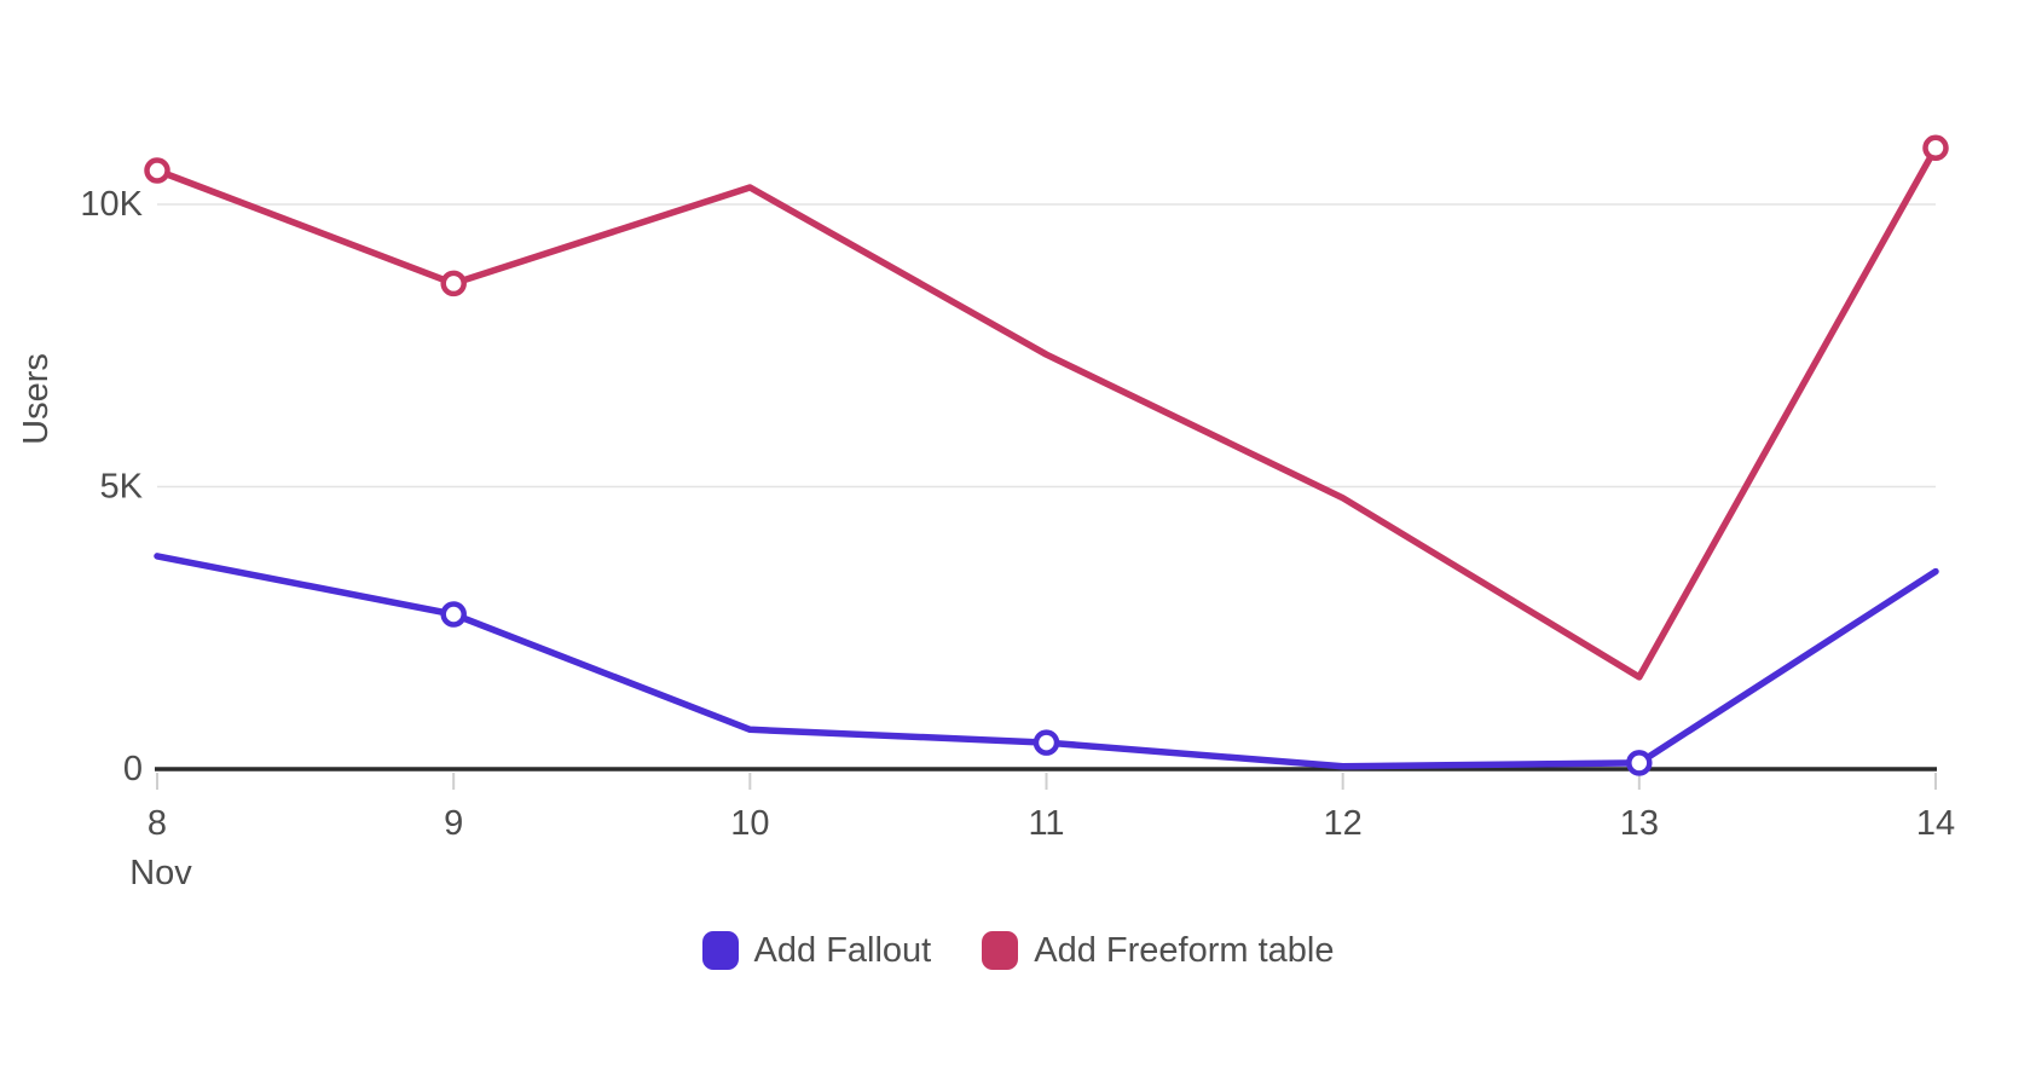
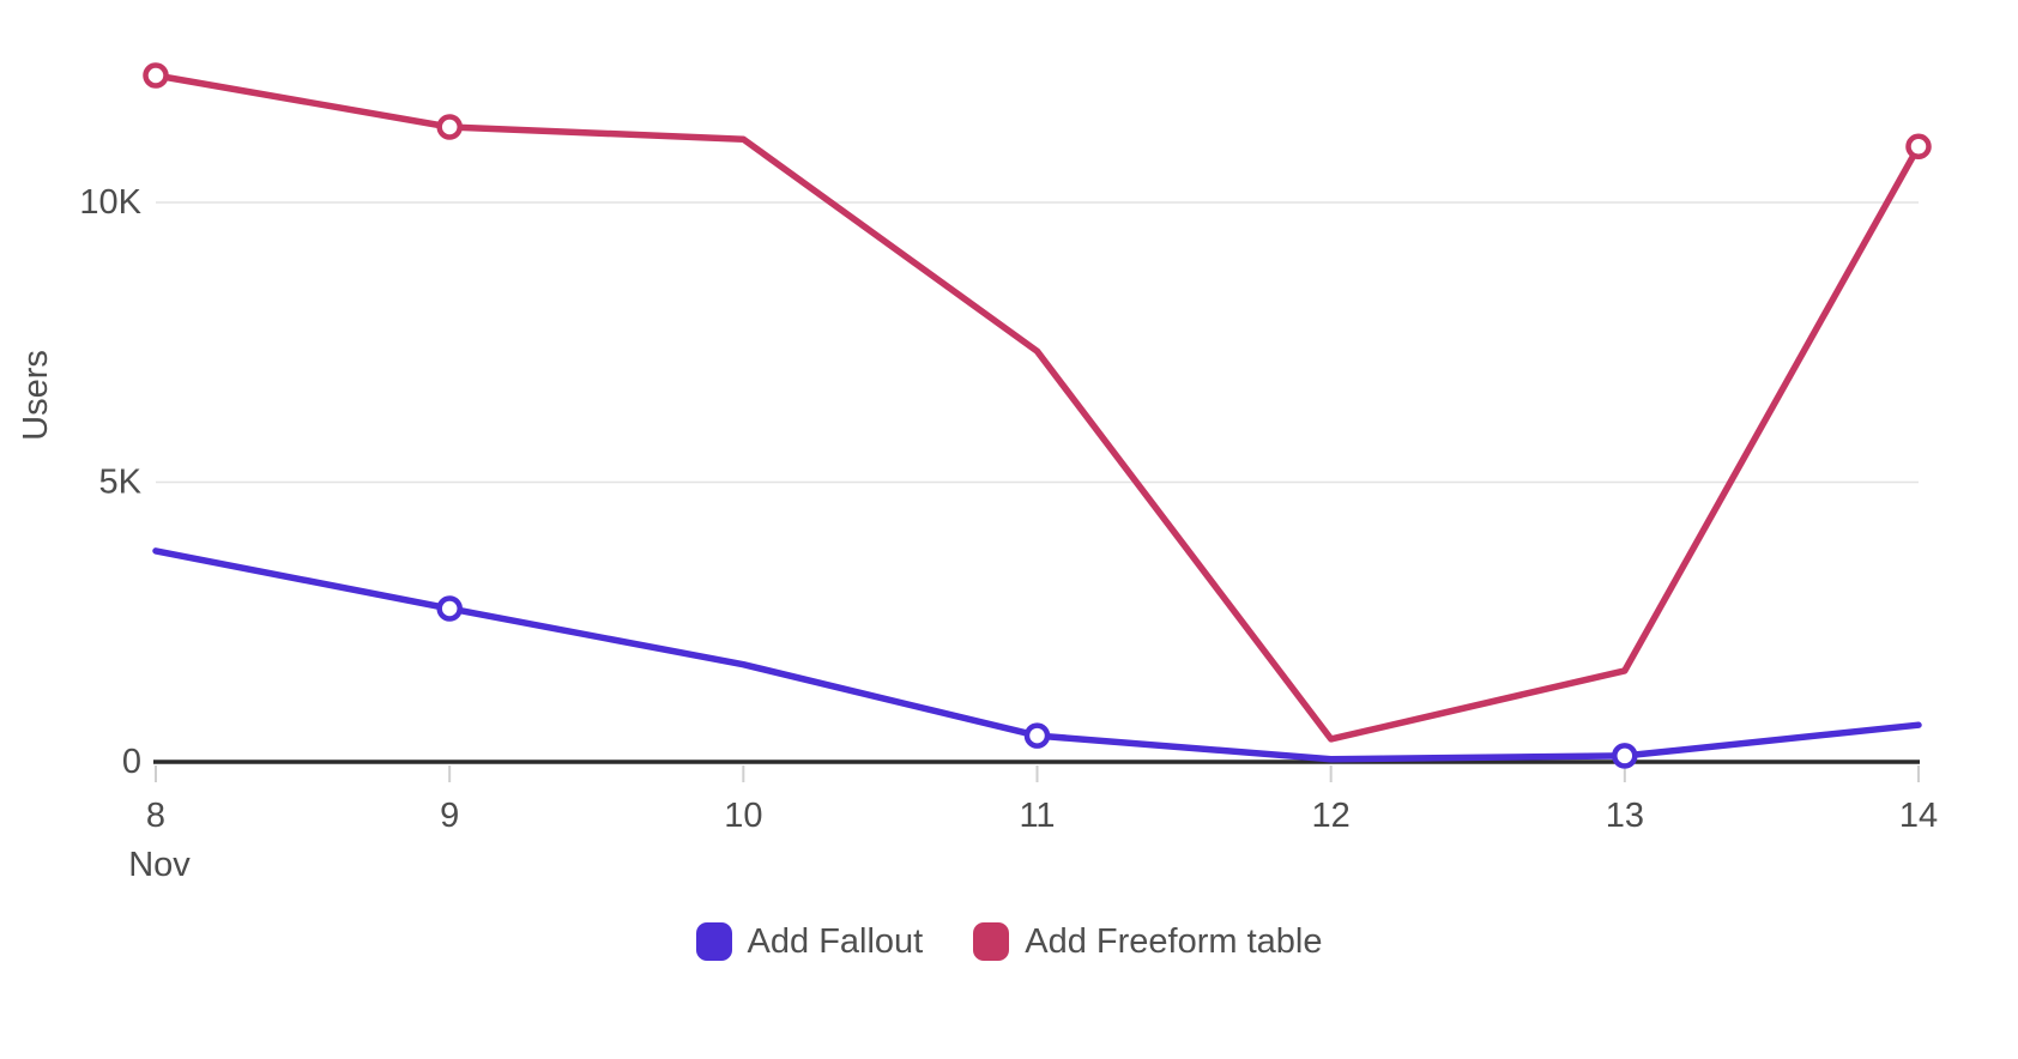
Add Freeform table/8: 10.6K -> 12.3K
Add Freeform table/9: 8.6K -> 11.4K
Add Fallout/10: 0.7K -> 1.7K
Add Freeform table/10: 10.3K -> 11.1K
Add Freeform table/12: 4.8K -> 0.4K
Add Fallout/14: 3.5K -> 0.7K
